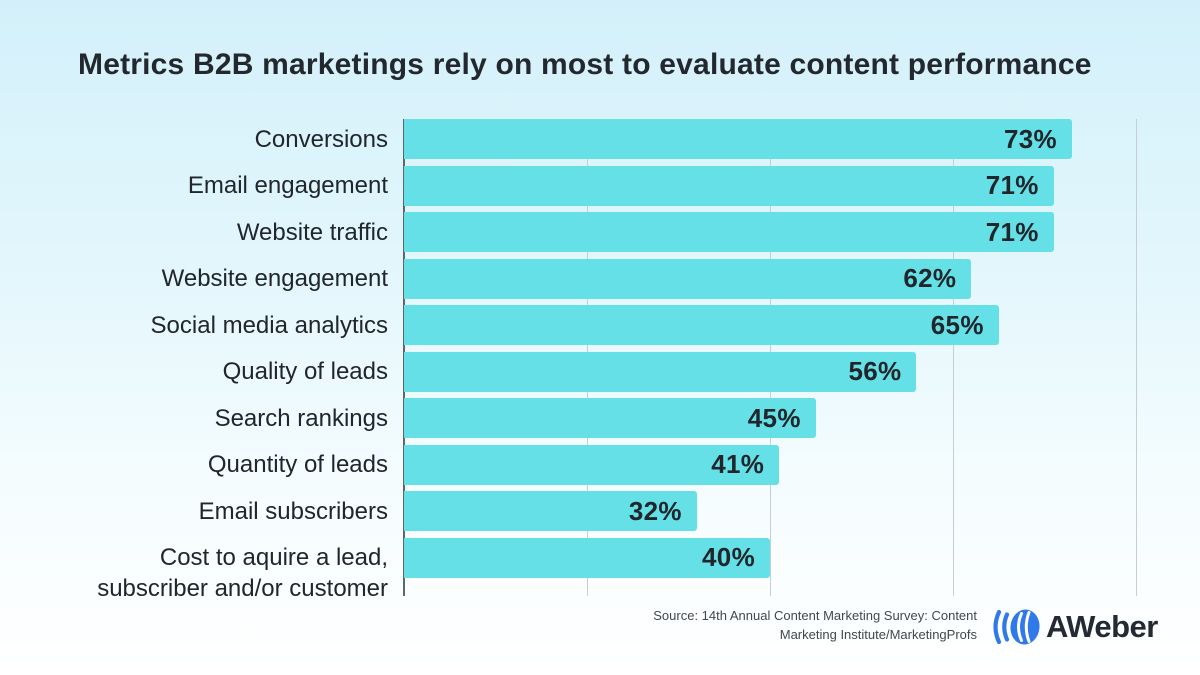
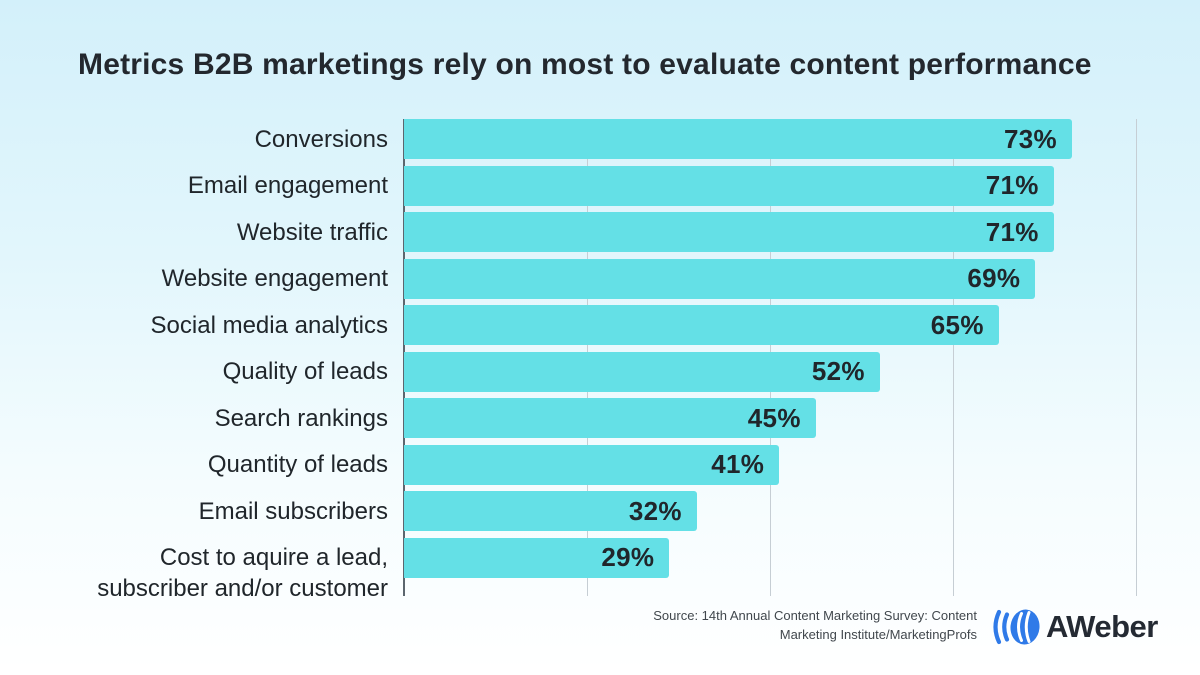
Website engagement: 62% -> 69%
Quality of leads: 56% -> 52%
Cost to aquire a lead, subscriber and/or customer: 40% -> 29%
